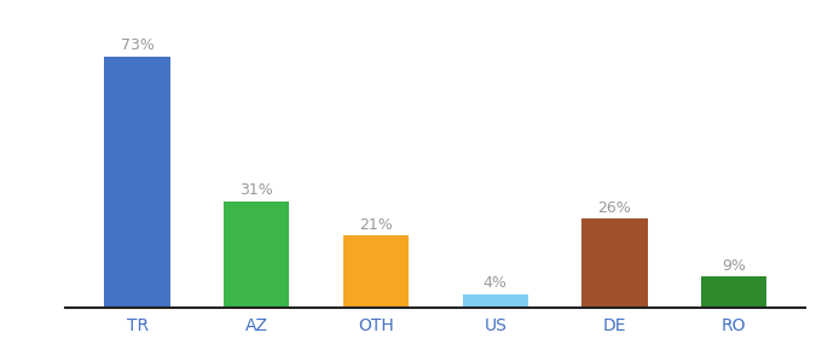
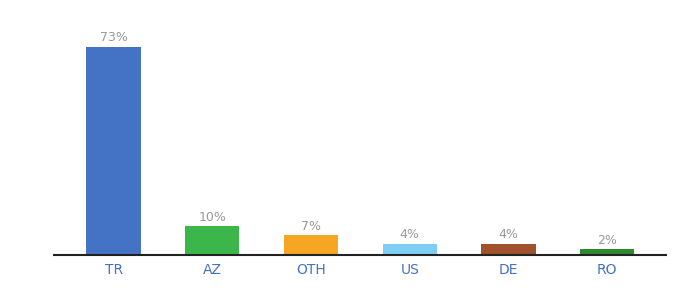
AZ: 31% -> 10%
OTH: 21% -> 7%
DE: 26% -> 4%
RO: 9% -> 2%
